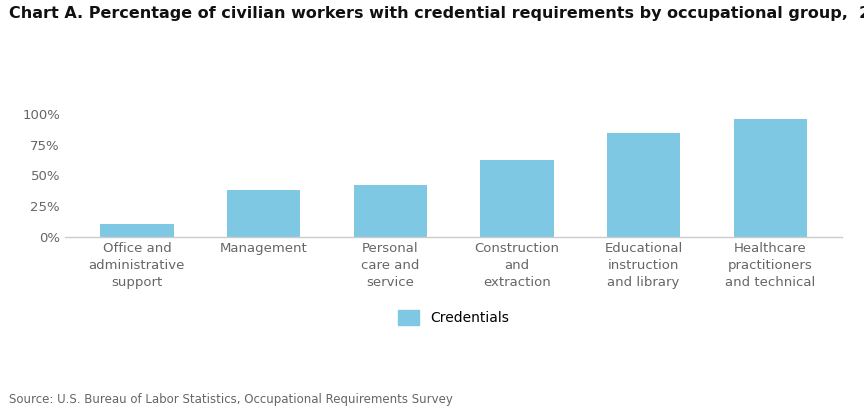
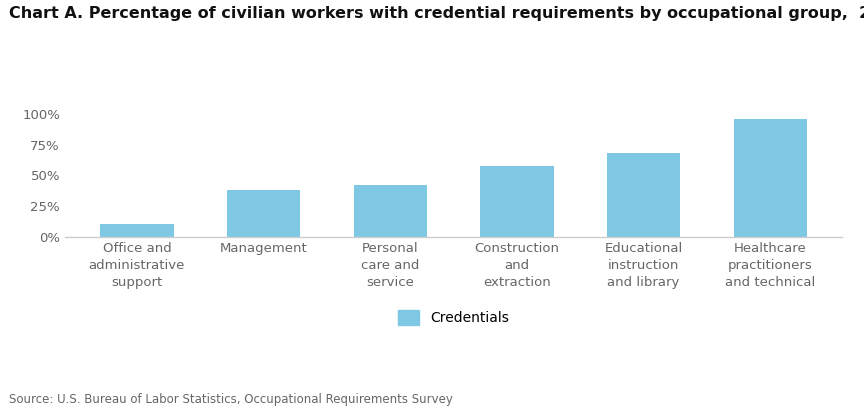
Construction and extraction: 63% -> 58%
Educational instruction and library: 85% -> 68%
